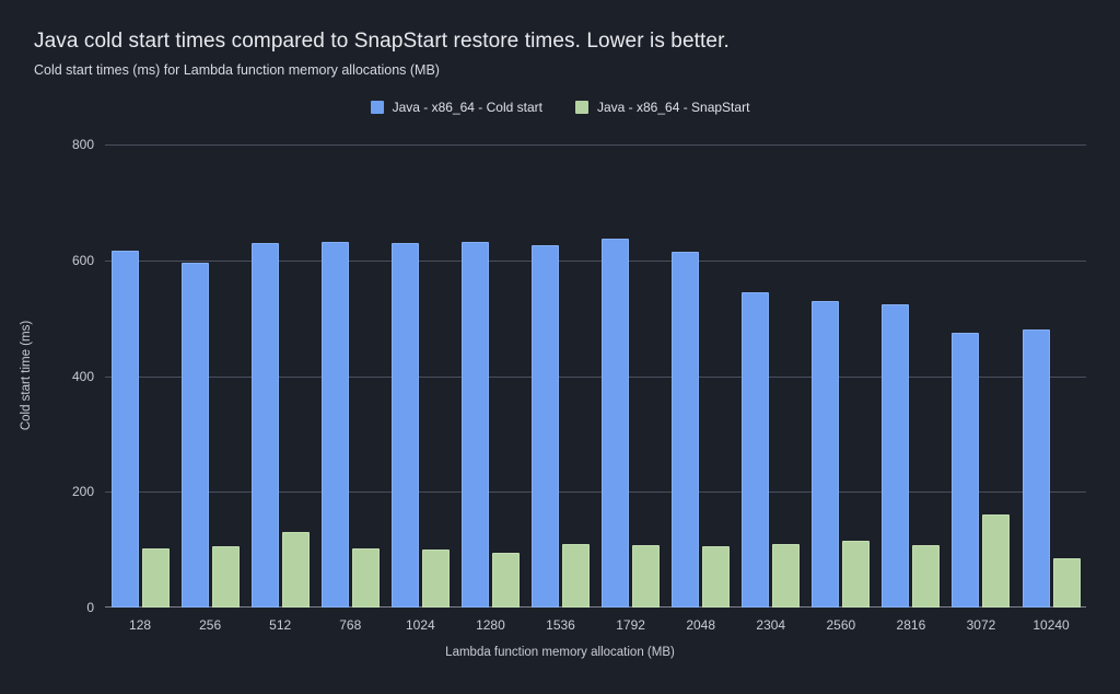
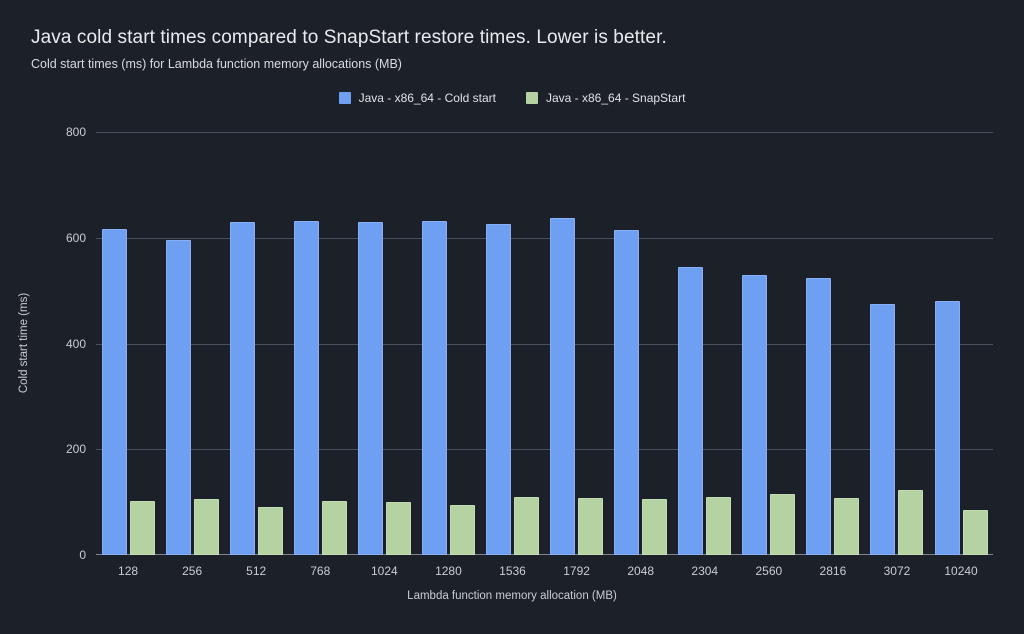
Java - x86_64 - SnapStart/512: 130 -> 90
Java - x86_64 - SnapStart/3072: 160 -> 120
